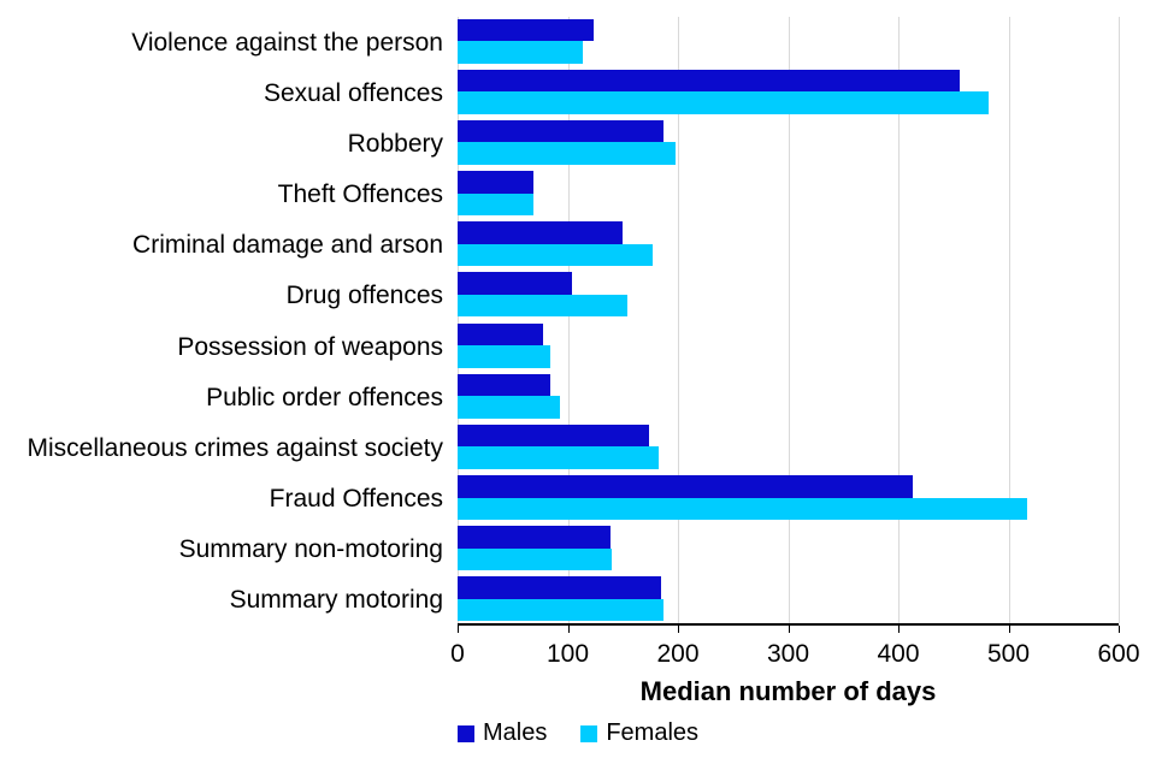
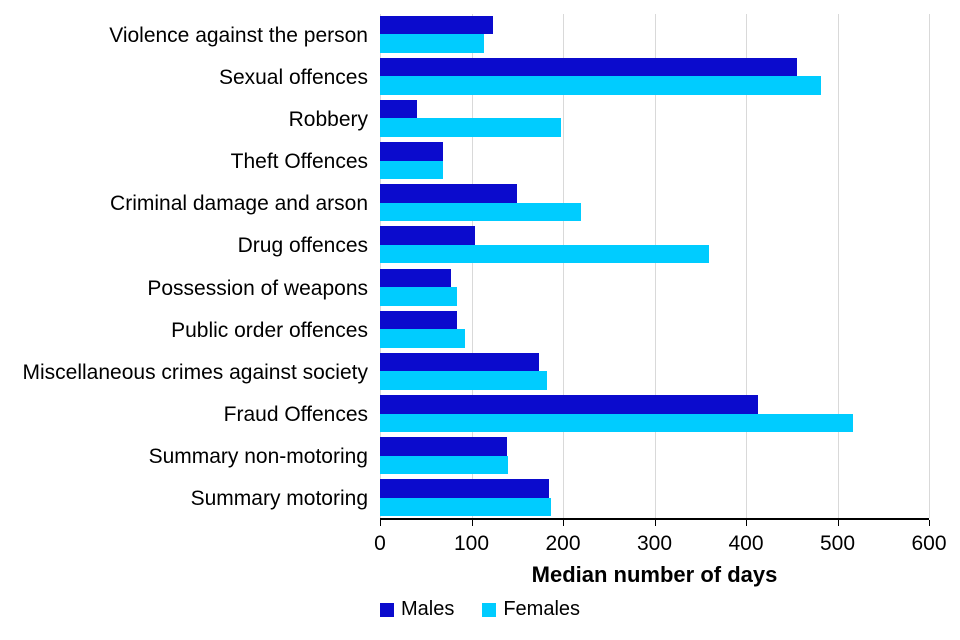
Males/Robbery: 190 -> 40
Females/Criminal damage and arson: 180 -> 220
Females/Drug offences: 150 -> 360
